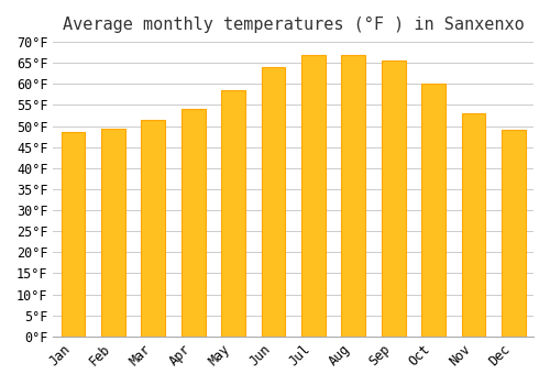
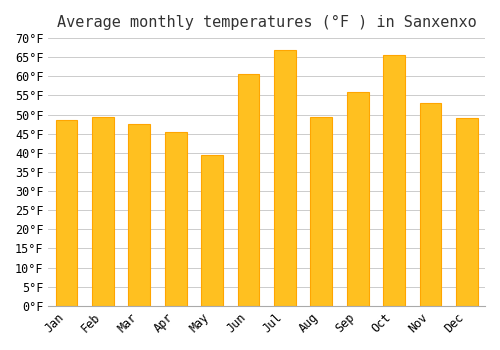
Mar: 51.5°F -> 47.5°F
Apr: 54.0°F -> 45.5°F
May: 58.5°F -> 39.5°F
Jun: 64.0°F -> 60.5°F
Aug: 67.0°F -> 49.5°F
Sep: 65.5°F -> 56.0°F
Oct: 60.0°F -> 65.5°F
